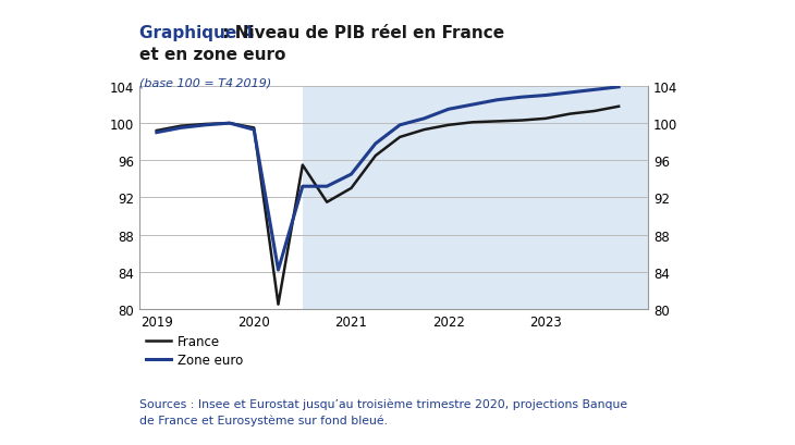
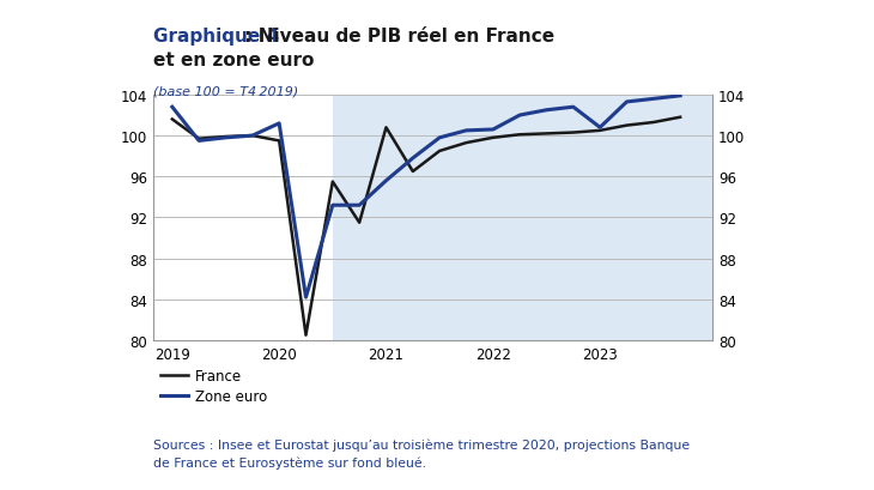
France/2019: 99.2 -> 101.6
Zone euro/2019: 99.0 -> 102.8
Zone euro/2020: 99.3 -> 101.2
France/2021: 93.0 -> 100.8
Zone euro/2021: 94.5 -> 95.6
Zone euro/2022: 101.5 -> 100.6
Zone euro/2023: 103.0 -> 100.8
